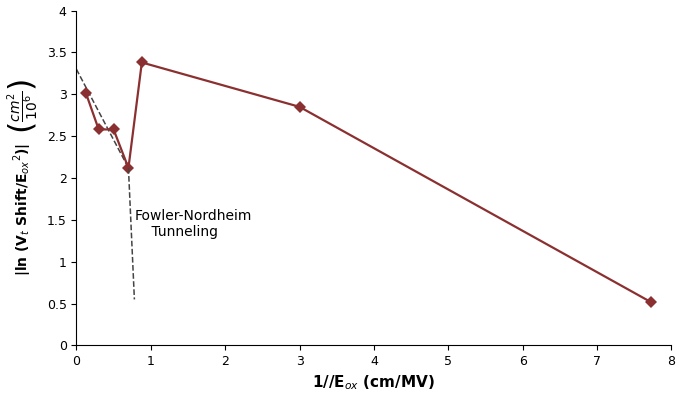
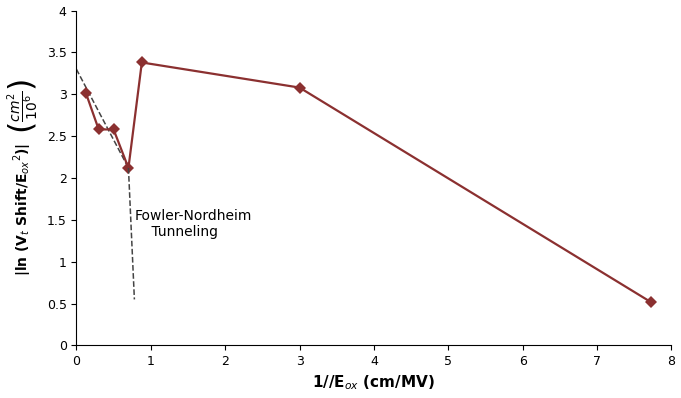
3: 2.85 -> 3.08
